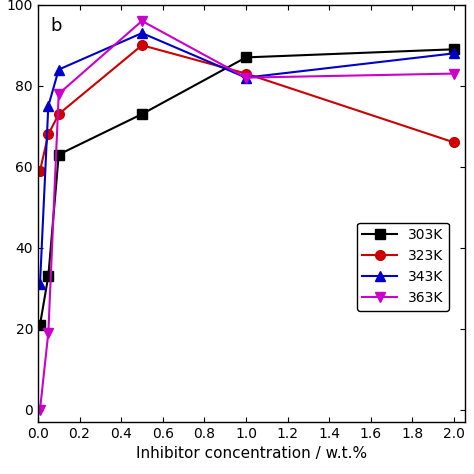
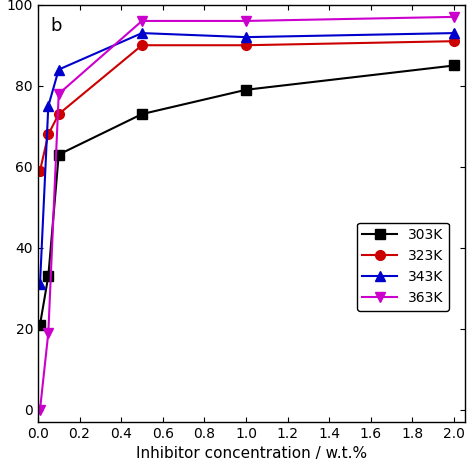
303K/1.0: 87 -> 79
323K/1.0: 83 -> 90
343K/1.0: 82 -> 92
363K/1.0: 82 -> 96
303K/2.0: 89 -> 85
323K/2.0: 66 -> 91
343K/2.0: 88 -> 93
363K/2.0: 83 -> 97
